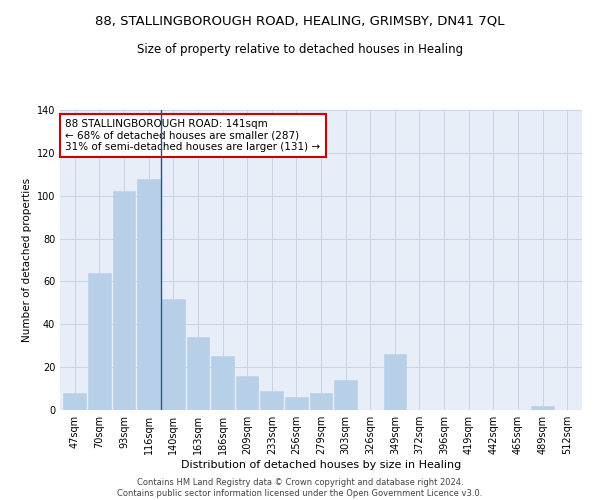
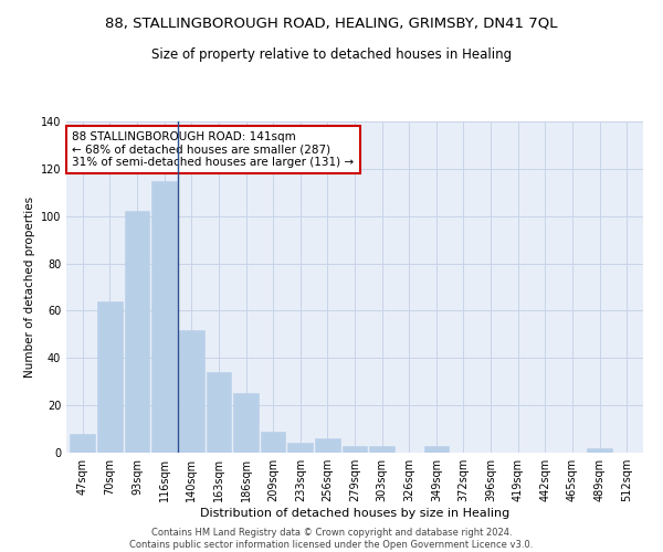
116sqm: 108 -> 115
209sqm: 16 -> 9
233sqm: 9 -> 4
279sqm: 8 -> 3
303sqm: 14 -> 3
349sqm: 26 -> 3
